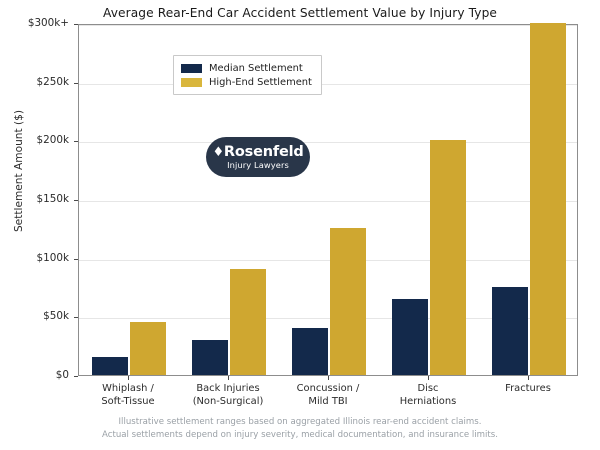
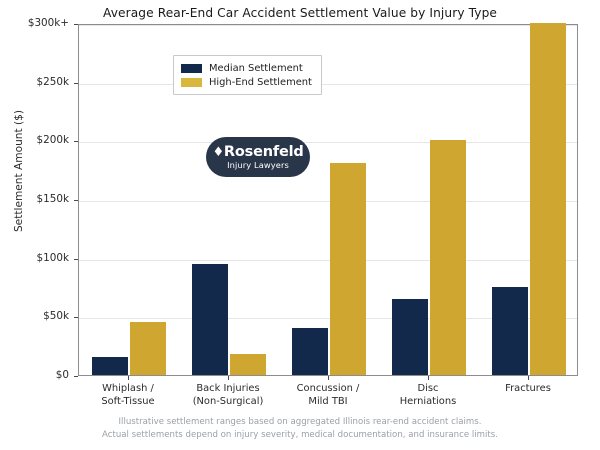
Median Settlement/Back Injuries (Non-Surgical): $30k -> $95k
High-End Settlement/Back Injuries (Non-Surgical): $90k -> $18k
High-End Settlement/Concussion / Mild TBI: $125k -> $181k
